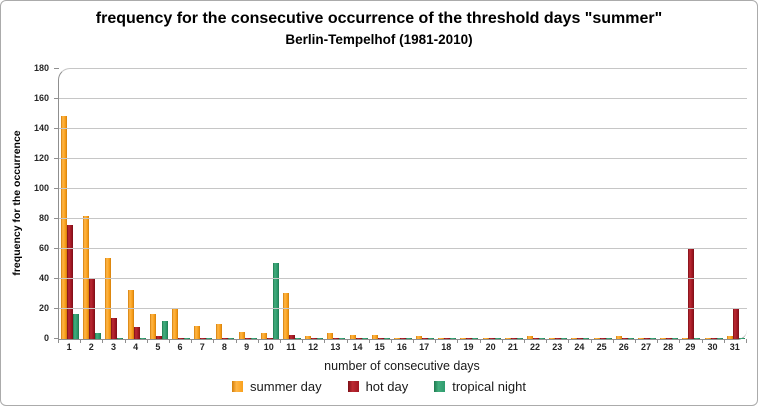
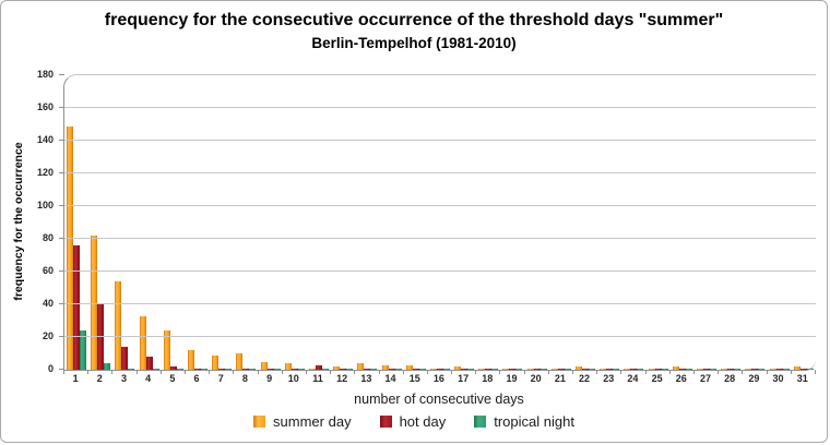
tropical night/1: 17 -> 24
summer day/5: 17 -> 24
tropical night/5: 12 -> 1
summer day/6: 20 -> 12
tropical night/10: 51 -> 1
summer day/11: 31 -> 1
hot day/29: 61 -> 1
hot day/31: 21 -> 1
